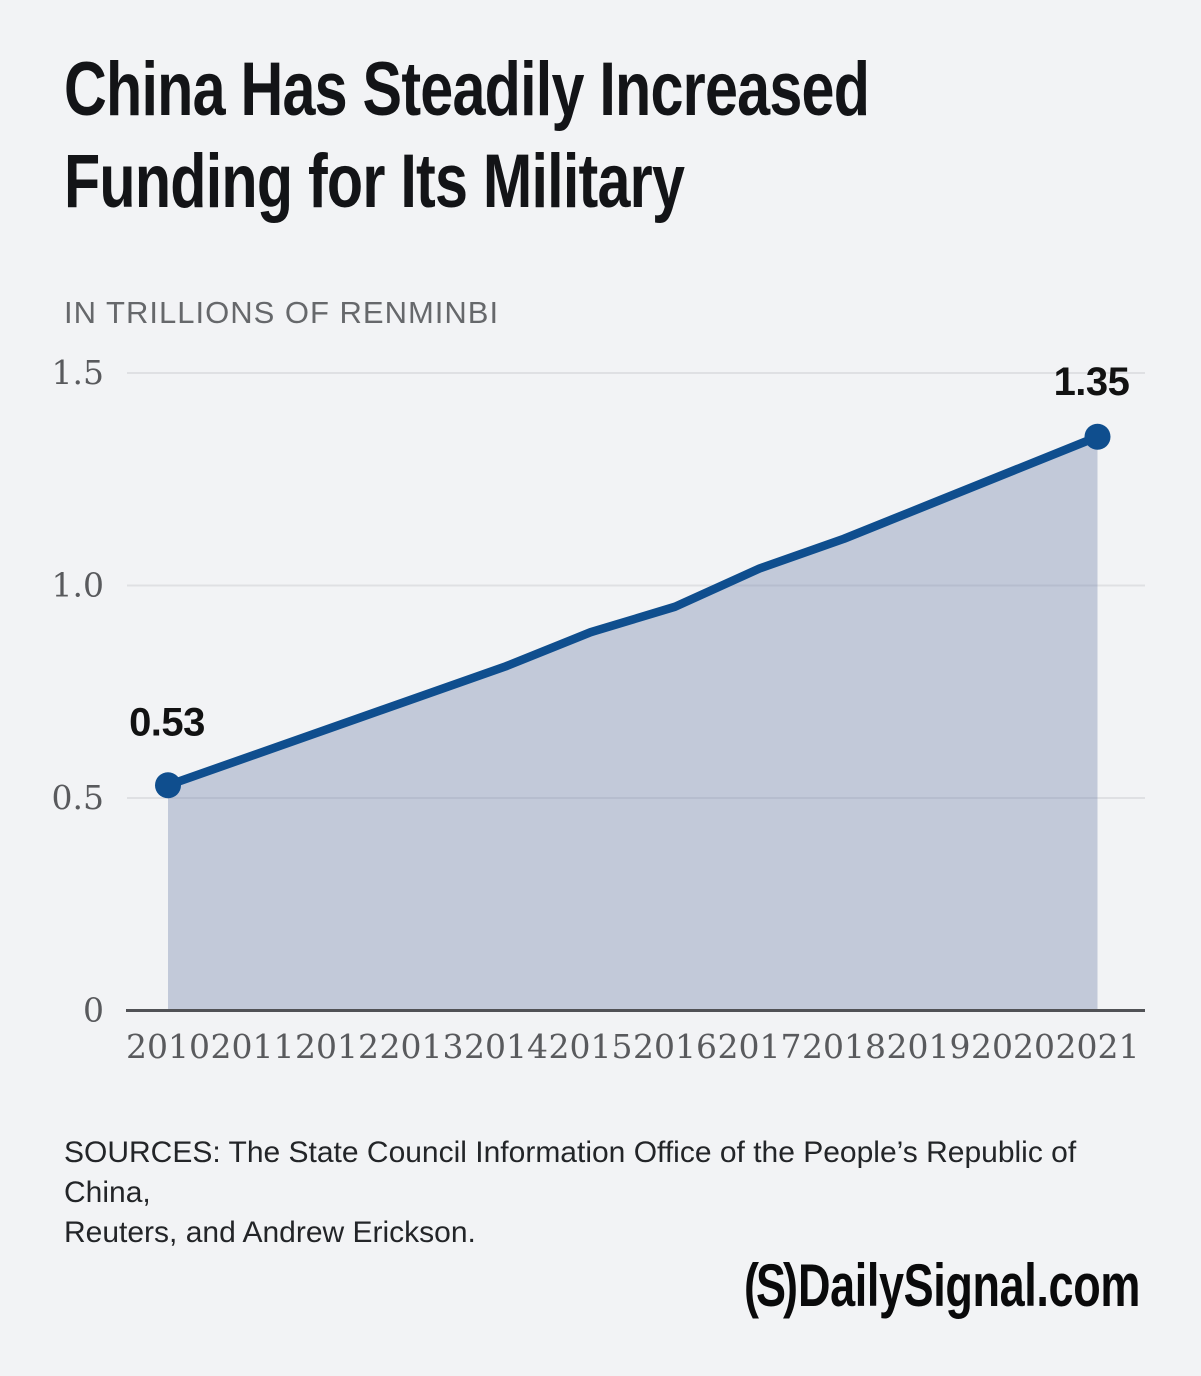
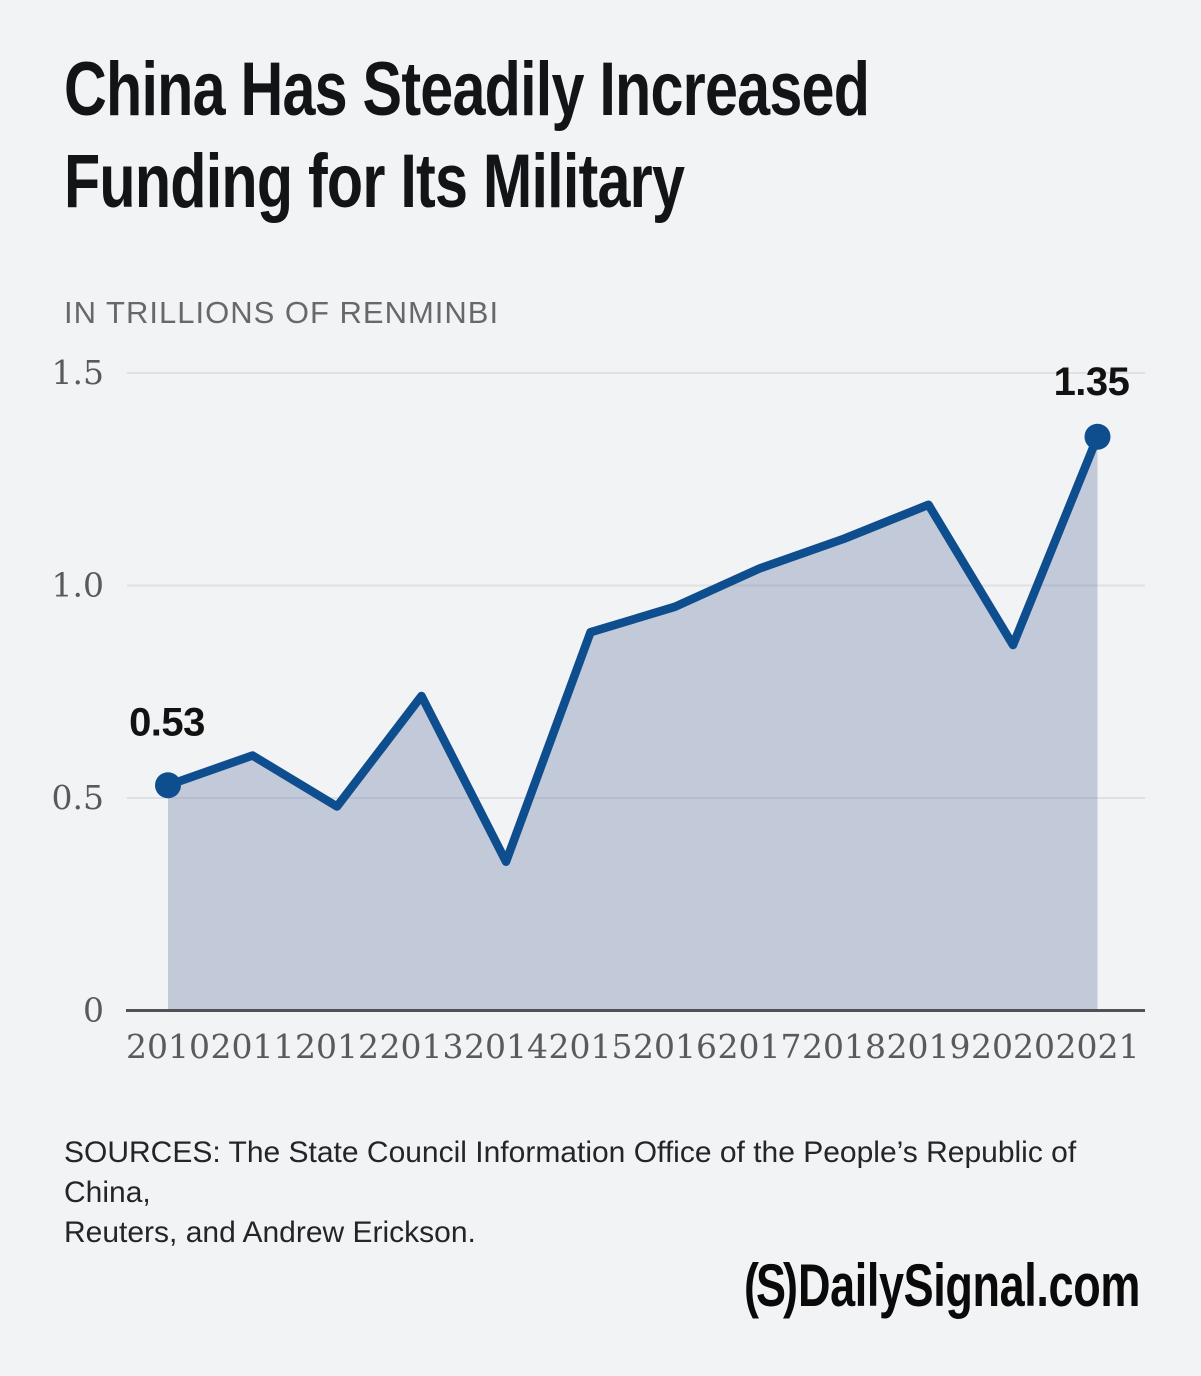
2012: 0.67 -> 0.48
2014: 0.81 -> 0.35
2020: 1.27 -> 0.86
